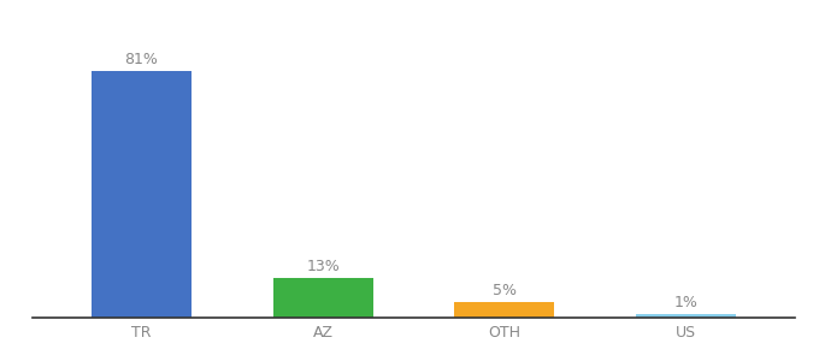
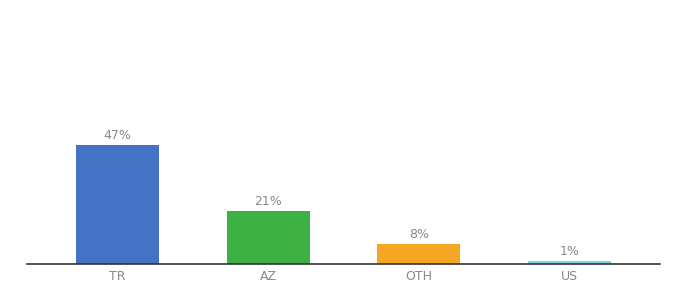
TR: 81% -> 47%
AZ: 13% -> 21%
OTH: 5% -> 8%
